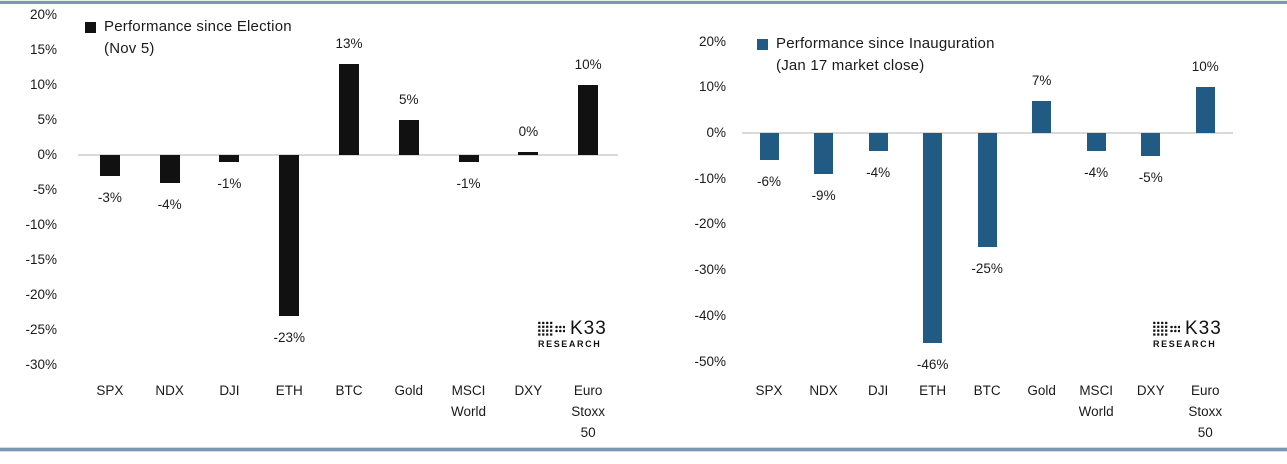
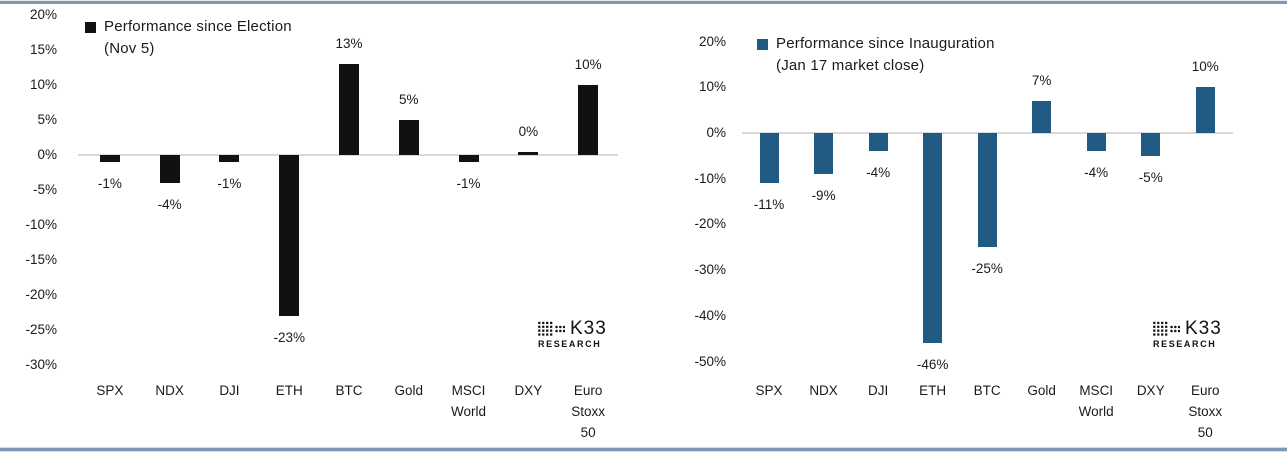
Performance since Election (Nov 5)/SPX: -3% -> -1%
Performance since Inauguration (Jan 17 market close)/SPX: -6% -> -11%
